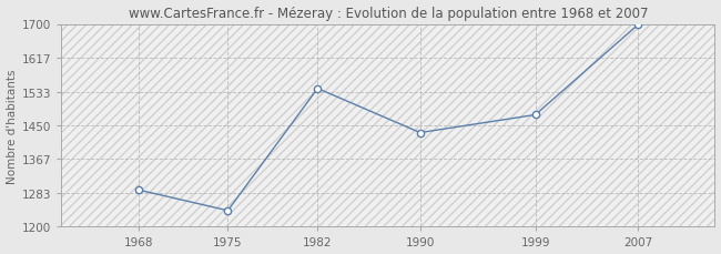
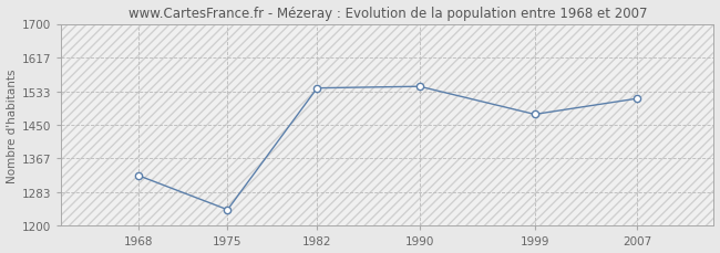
1968: 1291 -> 1325
1990: 1432 -> 1545
2007: 1698 -> 1515
